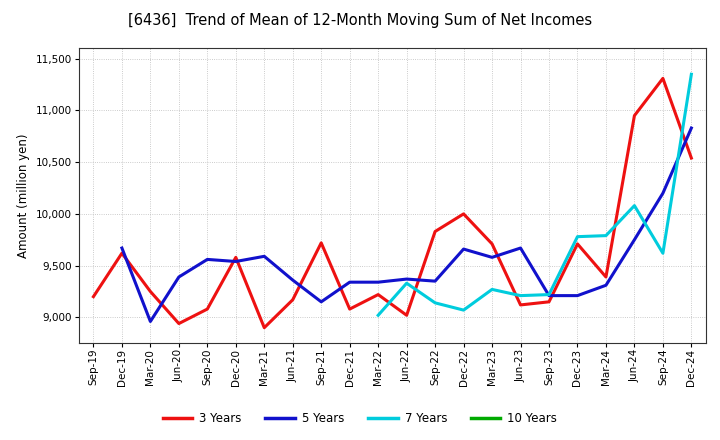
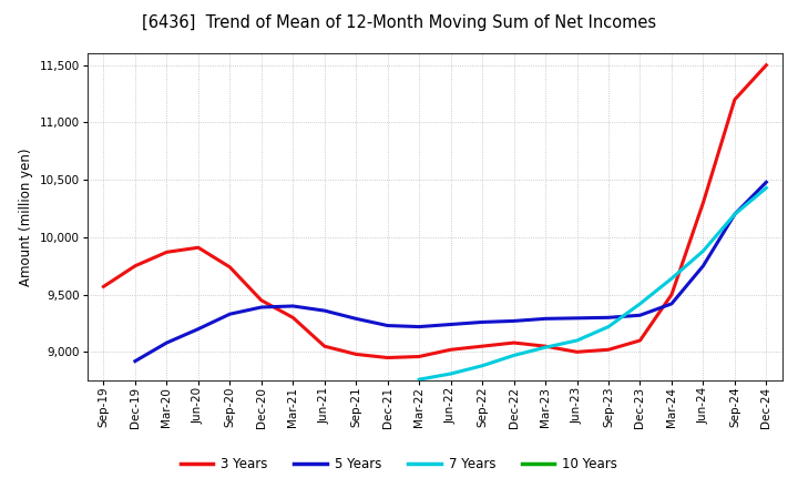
3 Years/Sep-19: 9,200 -> 9,570
3 Years/Dec-19: 9,620 -> 9,750
5 Years/Dec-19: 9,670 -> 8,920
3 Years/Mar-20: 9,250 -> 9,870
5 Years/Mar-20: 8,960 -> 9,080
3 Years/Jun-20: 8,940 -> 9,910
5 Years/Jun-20: 9,390 -> 9,200
3 Years/Sep-20: 9,080 -> 9,740
5 Years/Sep-20: 9,560 -> 9,330
3 Years/Dec-20: 9,580 -> 9,450
5 Years/Dec-20: 9,540 -> 9,390
3 Years/Mar-21: 8,900 -> 9,300
5 Years/Mar-21: 9,590 -> 9,400
3 Years/Jun-21: 9,170 -> 9,050
3 Years/Sep-21: 9,720 -> 8,980
5 Years/Sep-21: 9,150 -> 9,290
3 Years/Dec-21: 9,080 -> 8,950
5 Years/Dec-21: 9,340 -> 9,230
3 Years/Mar-22: 9,220 -> 8,960
5 Years/Mar-22: 9,340 -> 9,220
7 Years/Mar-22: 9,020 -> 8,760
5 Years/Jun-22: 9,370 -> 9,240
7 Years/Jun-22: 9,330 -> 8,810
3 Years/Sep-22: 9,830 -> 9,050
5 Years/Sep-22: 9,350 -> 9,260
7 Years/Sep-22: 9,140 -> 8,880
3 Years/Dec-22: 10,000 -> 9,080
5 Years/Dec-22: 9,660 -> 9,270
7 Years/Dec-22: 9,070 -> 8,970
3 Years/Mar-23: 9,710 -> 9,050
5 Years/Mar-23: 9,580 -> 9,290
7 Years/Mar-23: 9,270 -> 9,040
3 Years/Jun-23: 9,120 -> 9,000
5 Years/Jun-23: 9,670 -> 9,300
7 Years/Jun-23: 9,210 -> 9,100
3 Years/Sep-23: 9,150 -> 9,020
5 Years/Sep-23: 9,210 -> 9,300
3 Years/Dec-23: 9,710 -> 9,100
5 Years/Dec-23: 9,210 -> 9,320
7 Years/Dec-23: 9,780 -> 9,420
3 Years/Mar-24: 9,390 -> 9,500
5 Years/Mar-24: 9,310 -> 9,420
7 Years/Mar-24: 9,790 -> 9,640
3 Years/Jun-24: 10,950 -> 10,300
7 Years/Jun-24: 10,080 -> 9,880
3 Years/Sep-24: 11,310 -> 11,200
7 Years/Sep-24: 9,620 -> 10,200
3 Years/Dec-24: 10,540 -> 11,500
5 Years/Dec-24: 10,830 -> 10,480
7 Years/Dec-24: 11,350 -> 10,430
